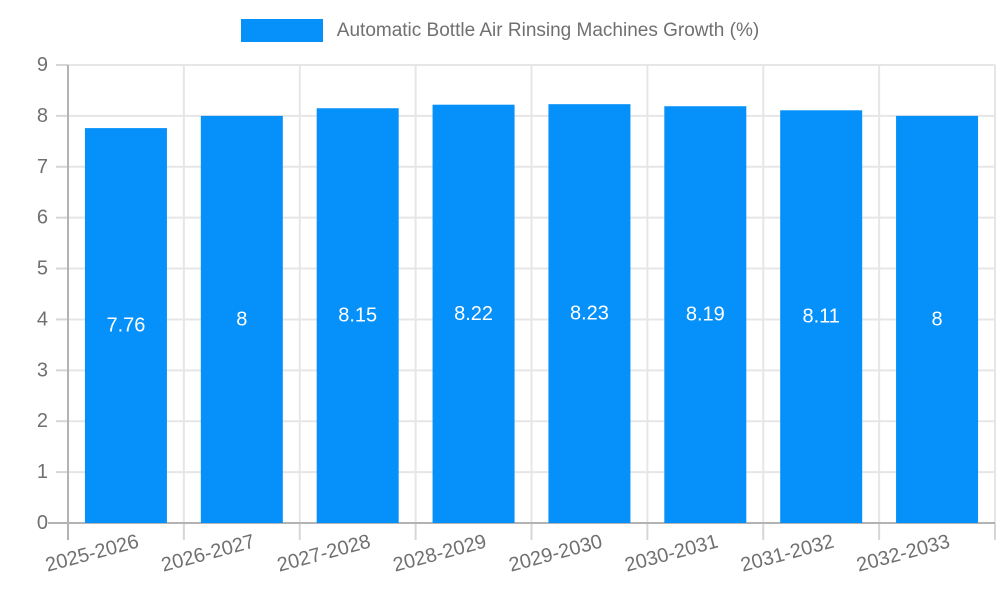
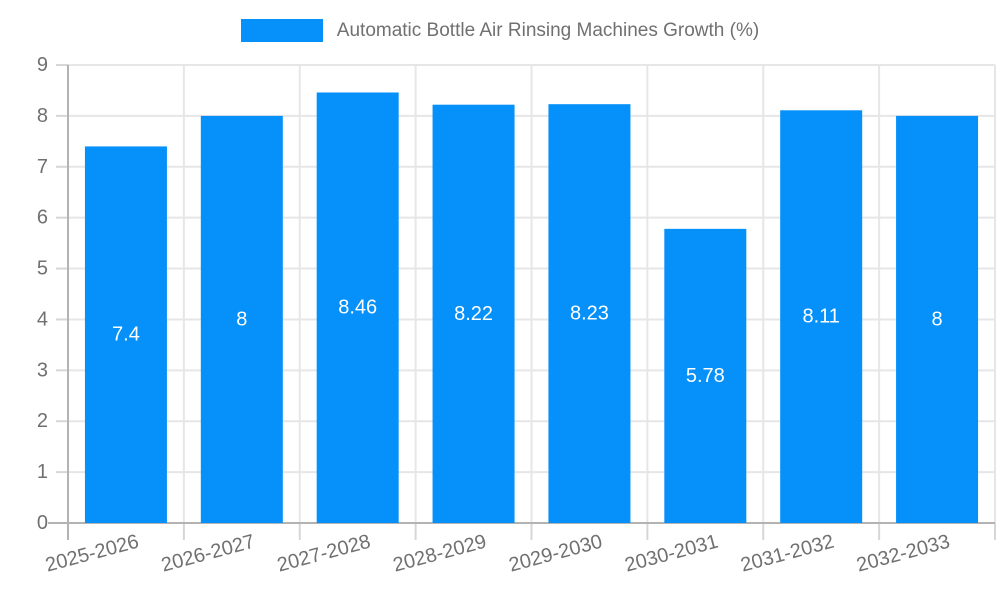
2025-2026: 7.76 -> 7.4
2027-2028: 8.15 -> 8.46
2030-2031: 8.19 -> 5.78
